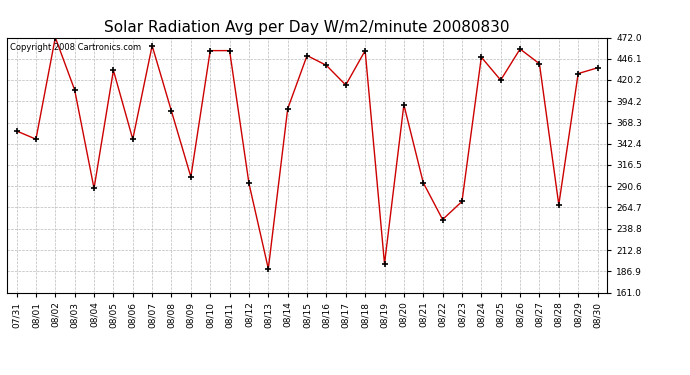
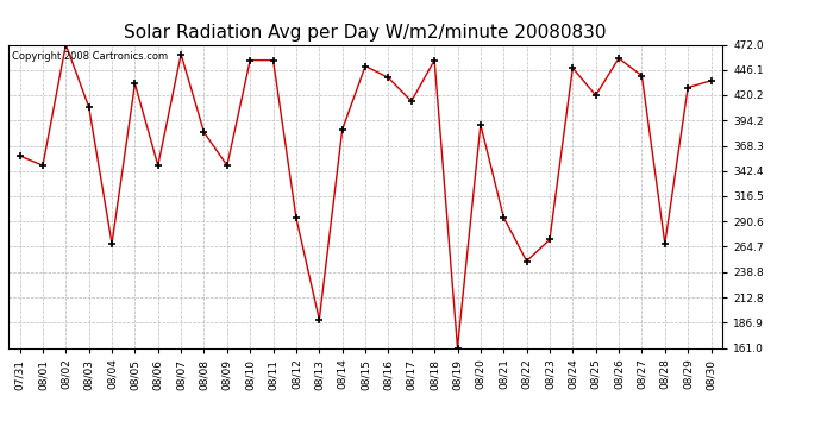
08/04: 288 -> 268
08/09: 302 -> 348
08/19: 196 -> 161
